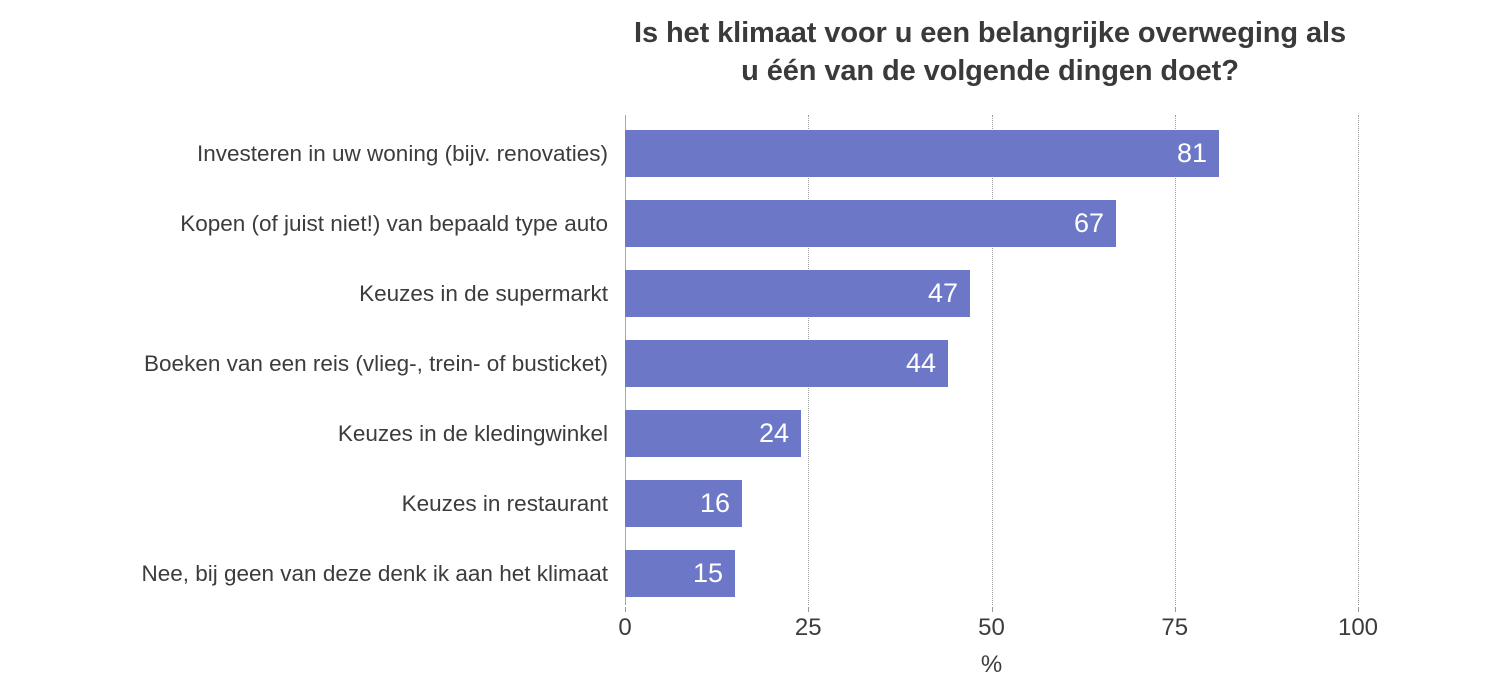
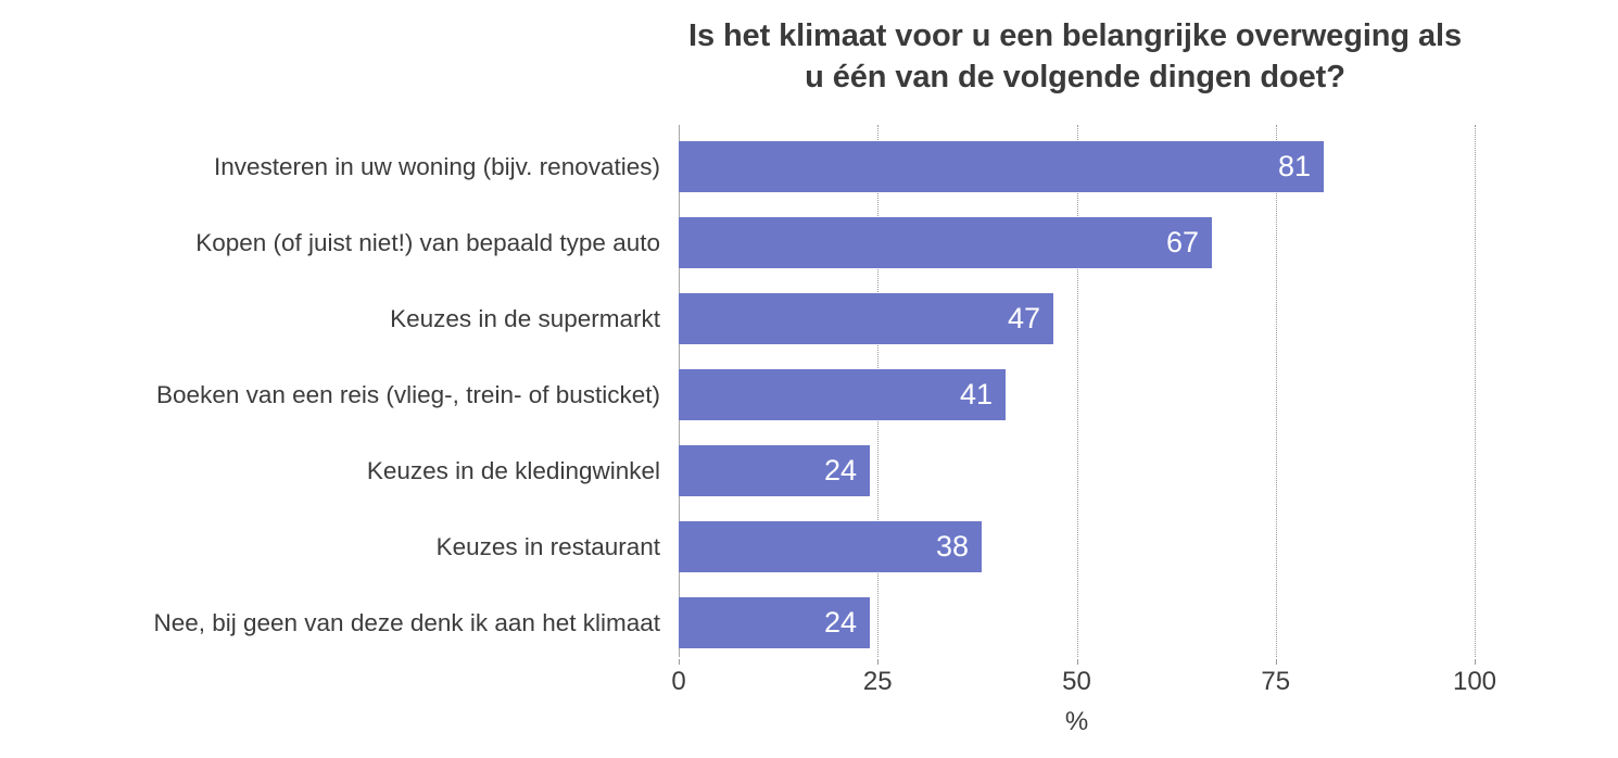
Boeken van een reis (vlieg-, trein- of busticket): 44 -> 41
Keuzes in restaurant: 16 -> 38
Nee, bij geen van deze denk ik aan het klimaat: 15 -> 24
